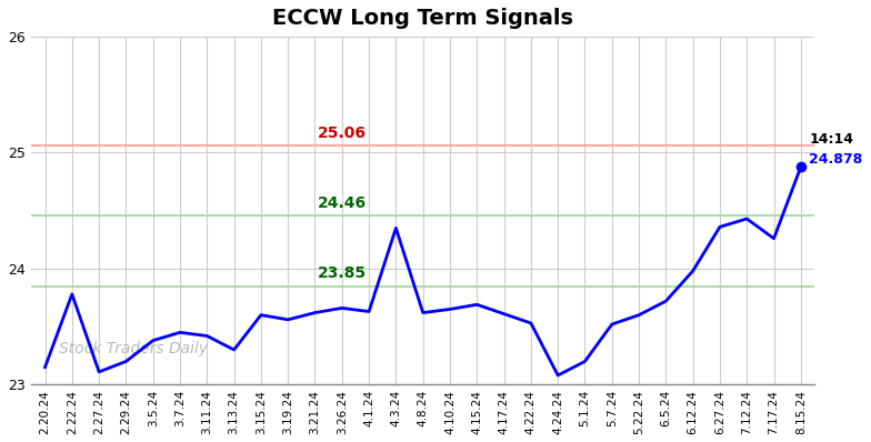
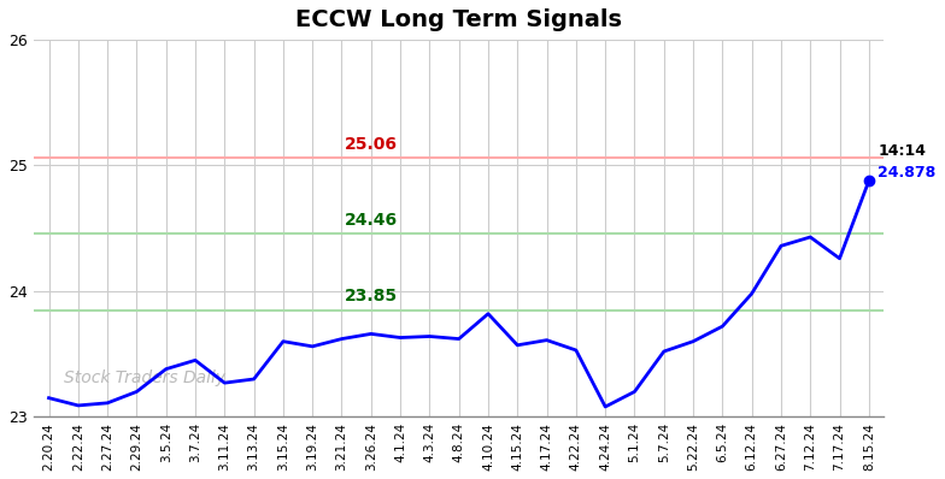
2.22.24: 23.78 -> 23.09
3.11.24: 23.42 -> 23.27
4.3.24: 24.35 -> 23.64
4.10.24: 23.65 -> 23.82
4.15.24: 23.69 -> 23.57
